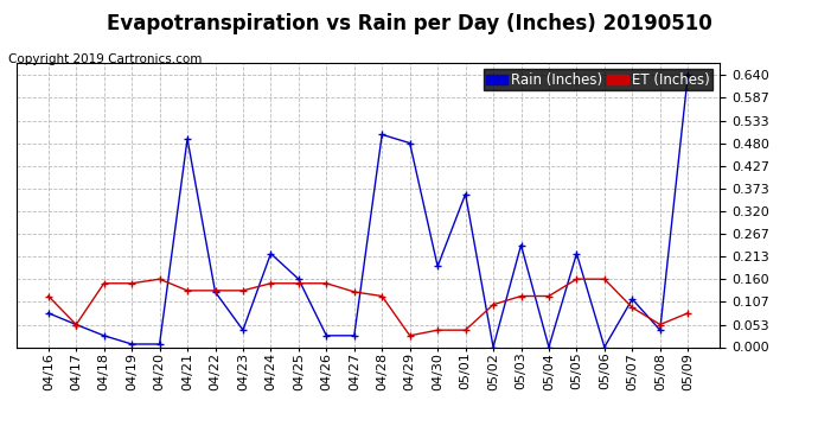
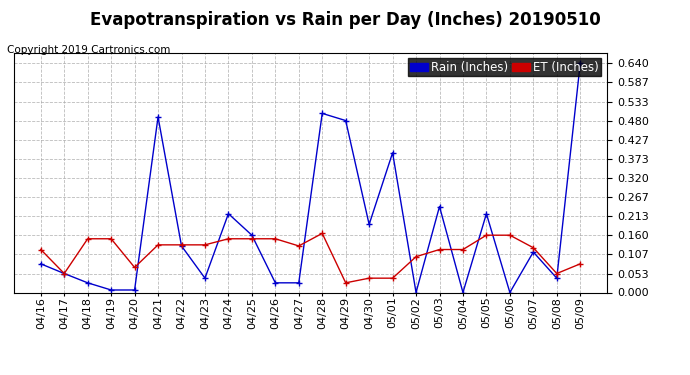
ET (Inches)/04/20: 0.160 -> 0.070
ET (Inches)/04/28: 0.120 -> 0.165
Rain (Inches)/05/01: 0.360 -> 0.390
ET (Inches)/05/07: 0.093 -> 0.125
